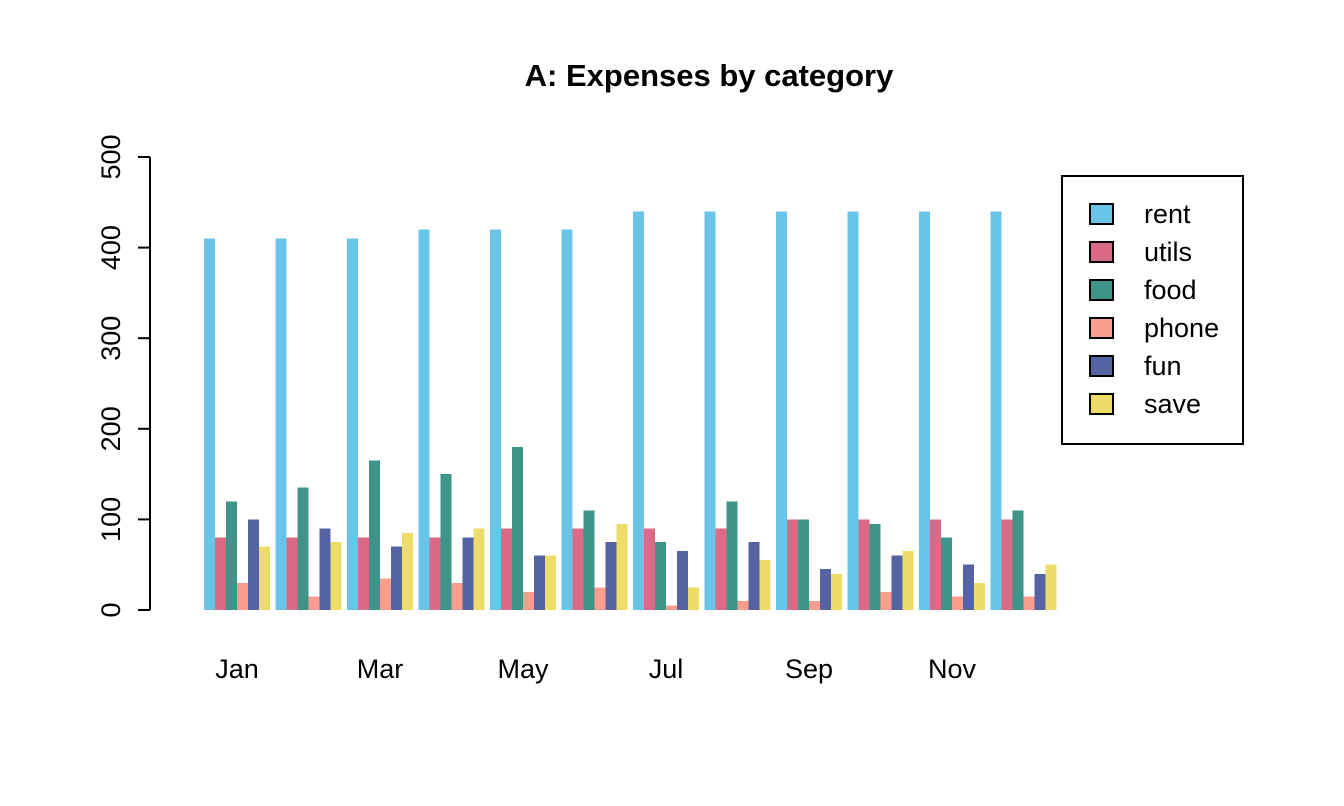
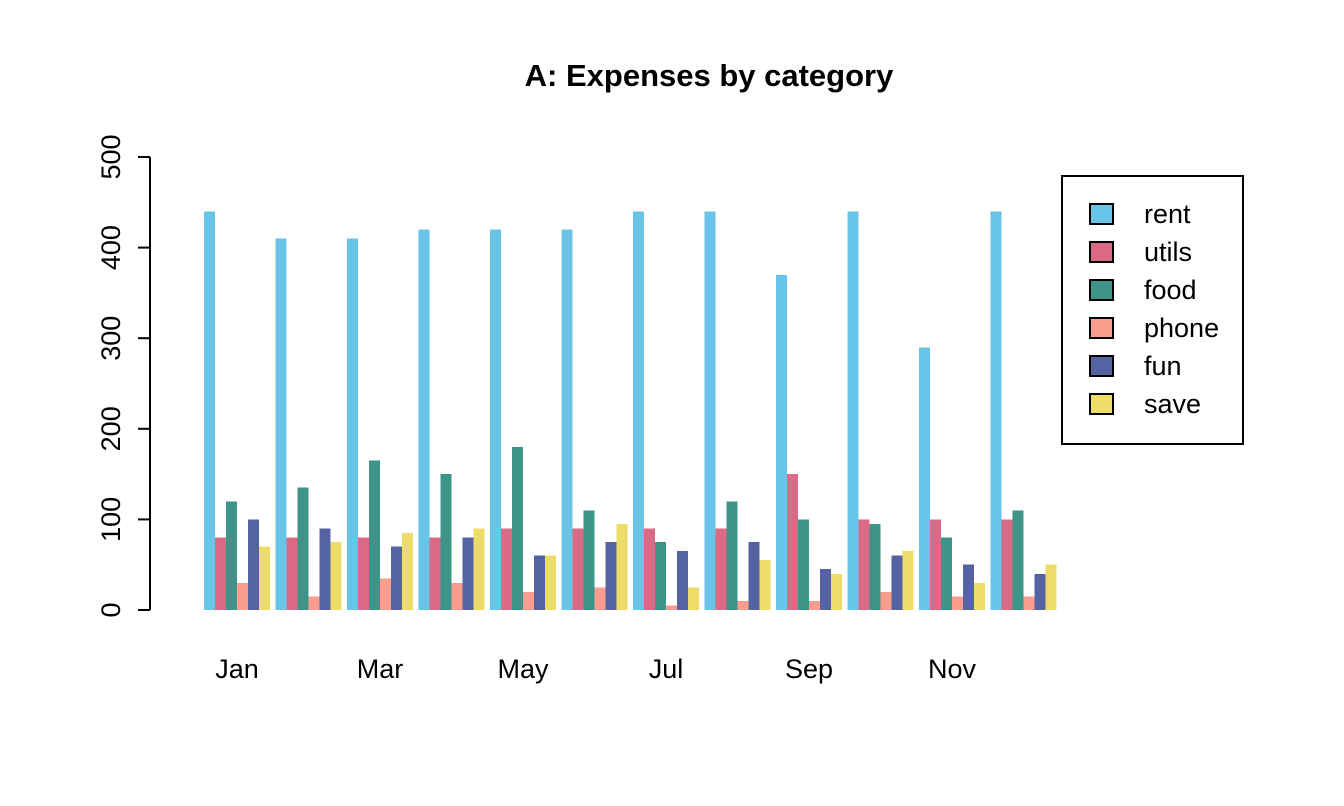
rent/Jan: 410 -> 440
rent/Sep: 440 -> 370
utils/Sep: 100 -> 150
rent/Nov: 440 -> 290
